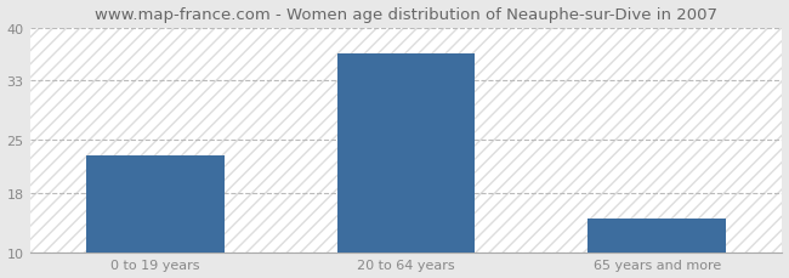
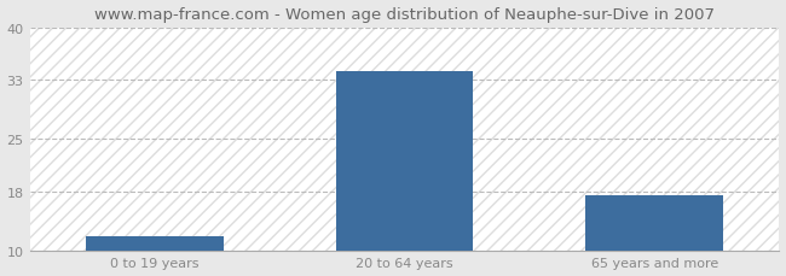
0 to 19 years: 23.0 -> 12.0
20 to 64 years: 36.5 -> 34.2
65 years and more: 14.5 -> 17.4
